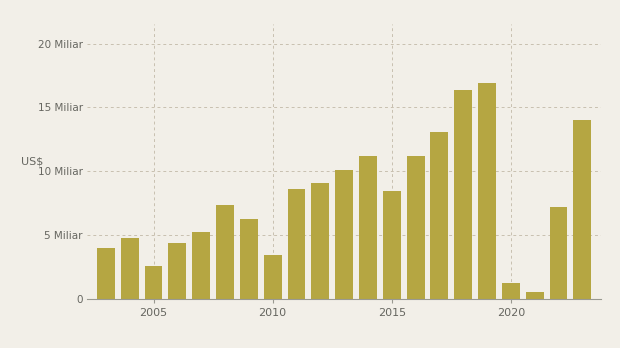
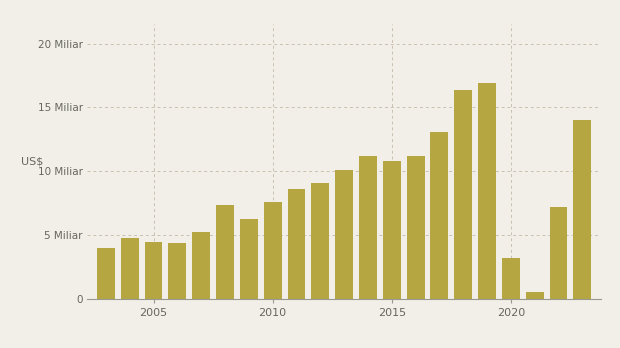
2005: 2.6 Miliar -> 4.5 Miliar
2010: 3.5 Miliar -> 7.6 Miliar
2015: 8.5 Miliar -> 10.8 Miliar
2020: 1.3 Miliar -> 3.2 Miliar
